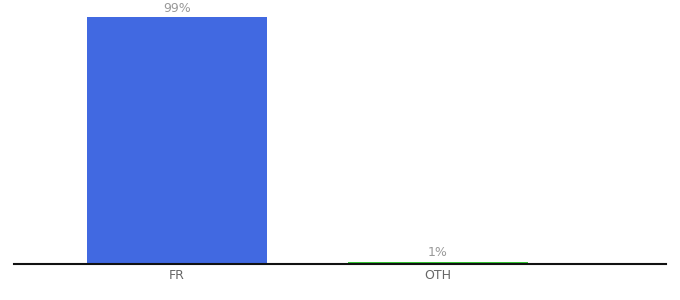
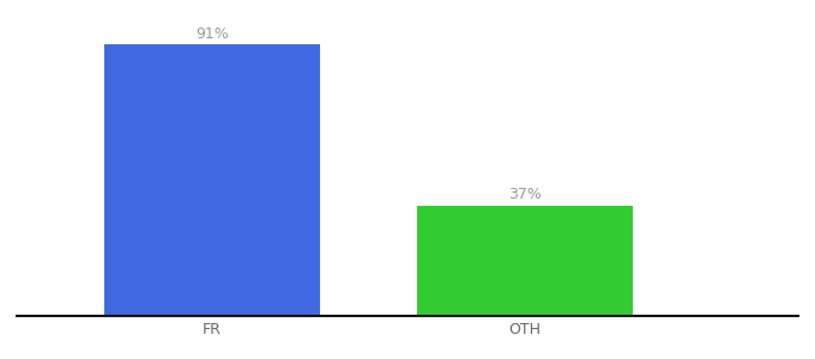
FR: 99% -> 91%
OTH: 1% -> 37%
